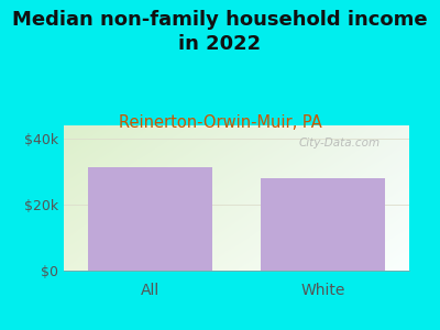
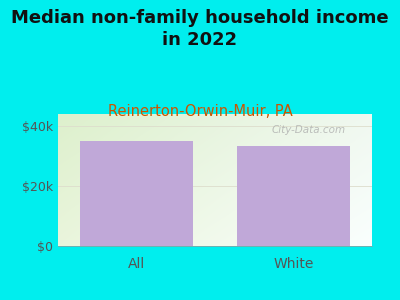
All: $31.5k -> $35.0k
White: $28.0k -> $33.5k
